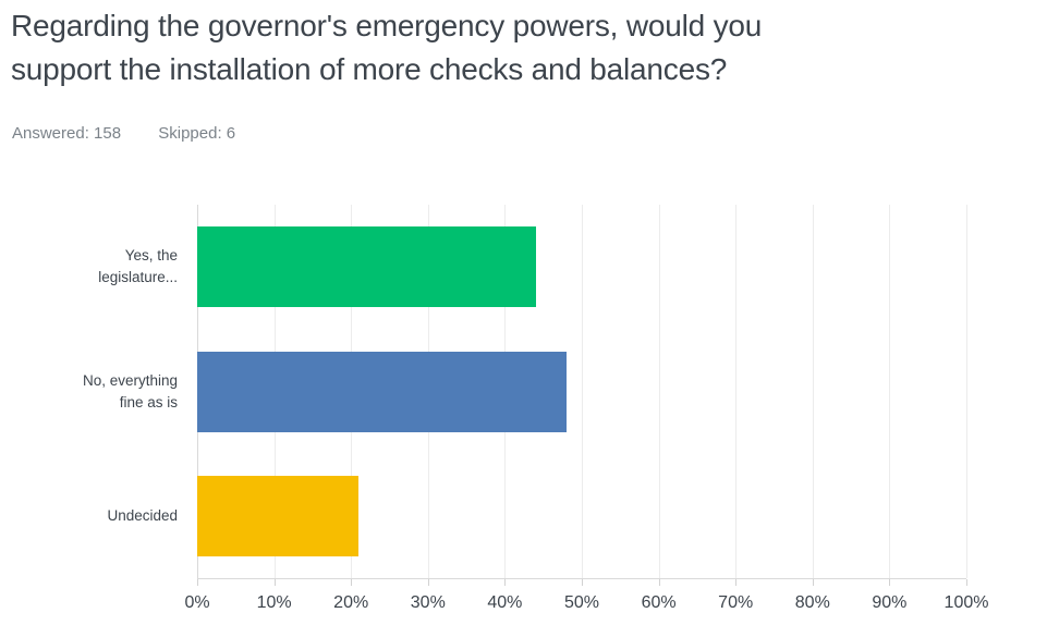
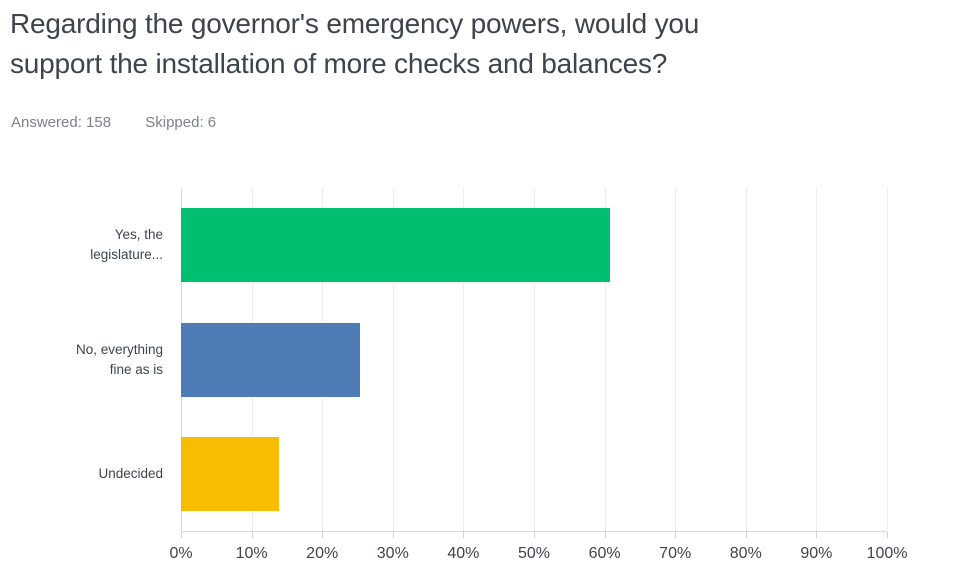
Yes, the legislature...: 44% -> 61%
No, everything fine as is: 48% -> 25%
Undecided: 21% -> 14%
